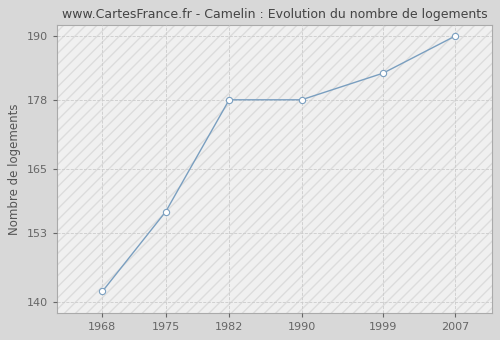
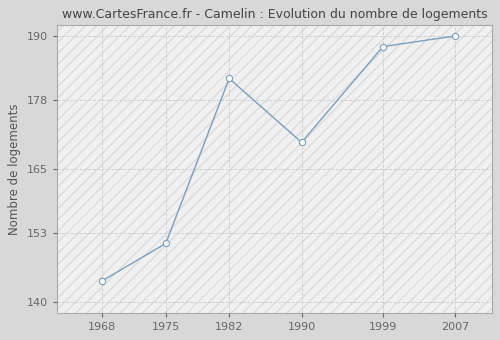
1968: 142 -> 144
1975: 157 -> 151
1982: 178 -> 182
1990: 178 -> 170
1999: 183 -> 188
